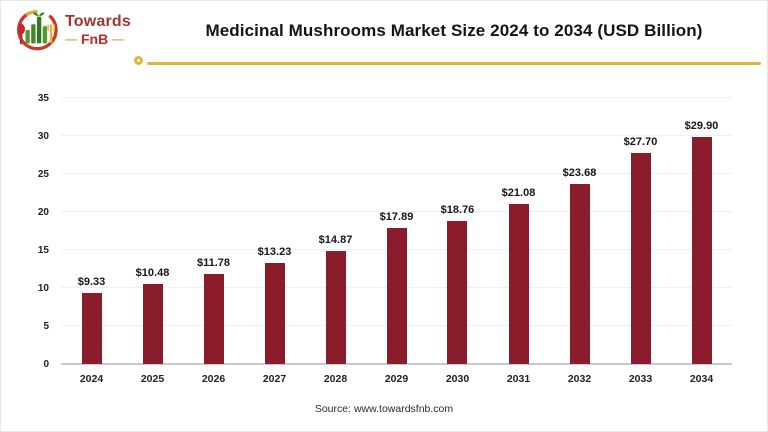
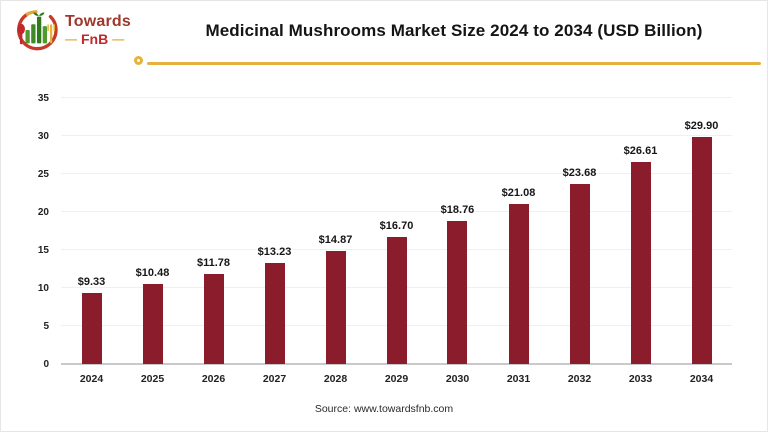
2029: $17.89 -> $16.70
2033: $27.70 -> $26.61
